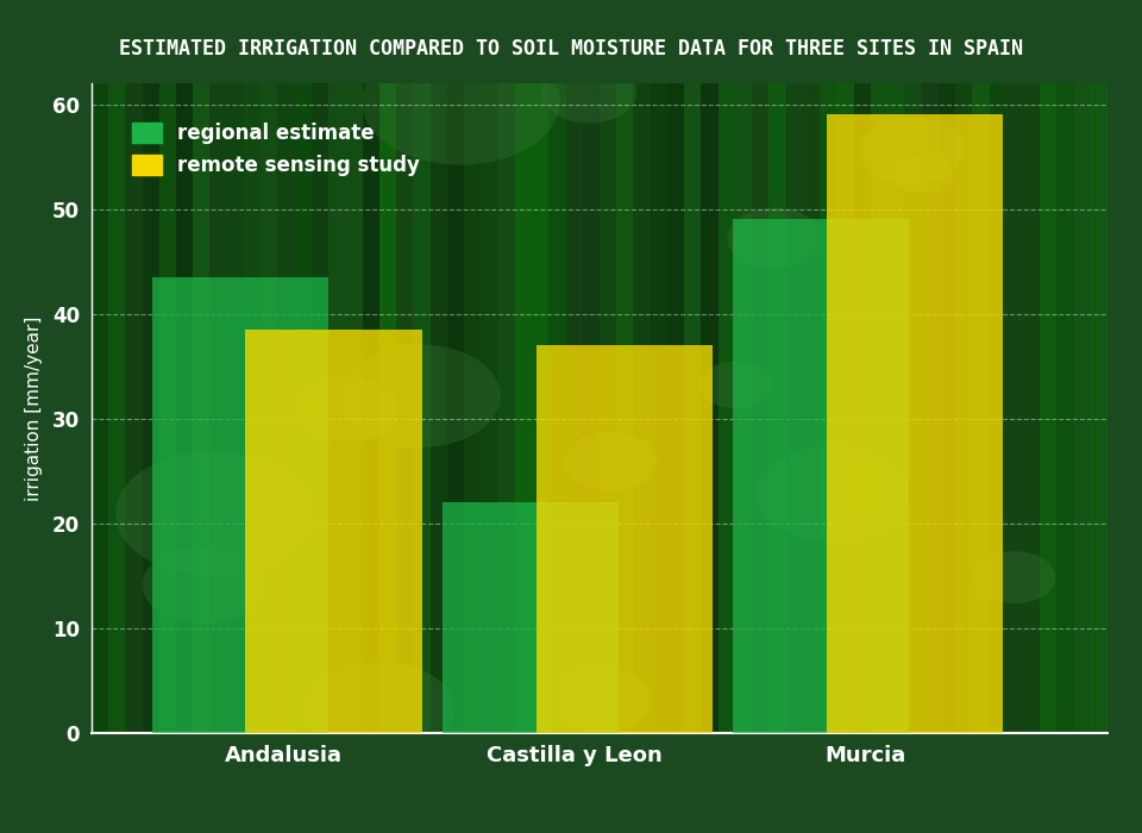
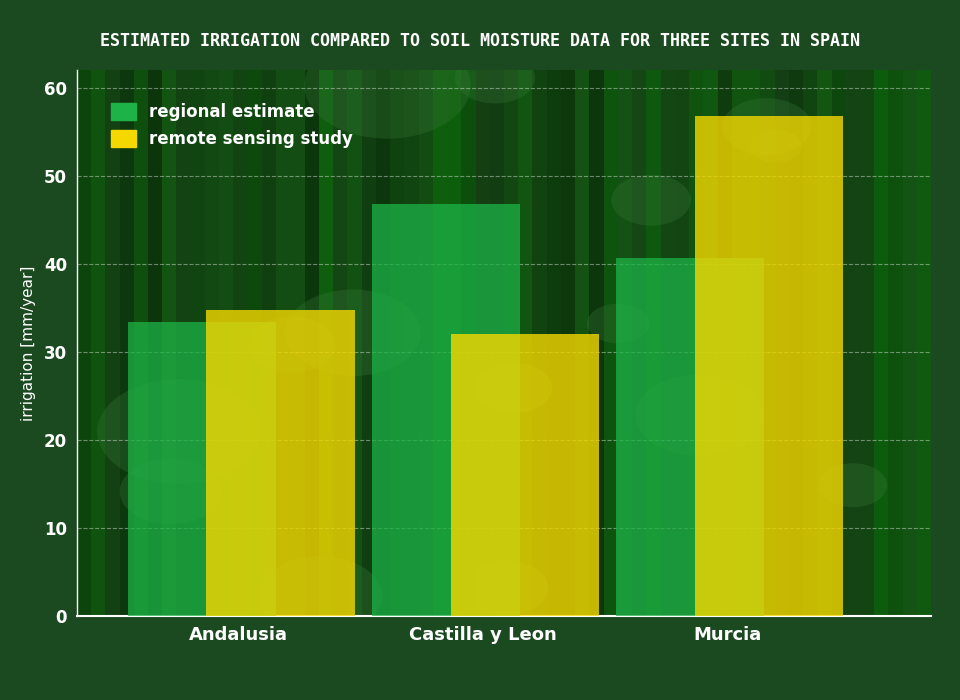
regional estimate/Andalusia: 43.5 -> 33.4
remote sensing study/Andalusia: 38.5 -> 34.8
regional estimate/Castilla y Leon: 22.0 -> 46.8
remote sensing study/Castilla y Leon: 37.0 -> 32.0
regional estimate/Murcia: 49.0 -> 40.6
remote sensing study/Murcia: 59.0 -> 56.8
